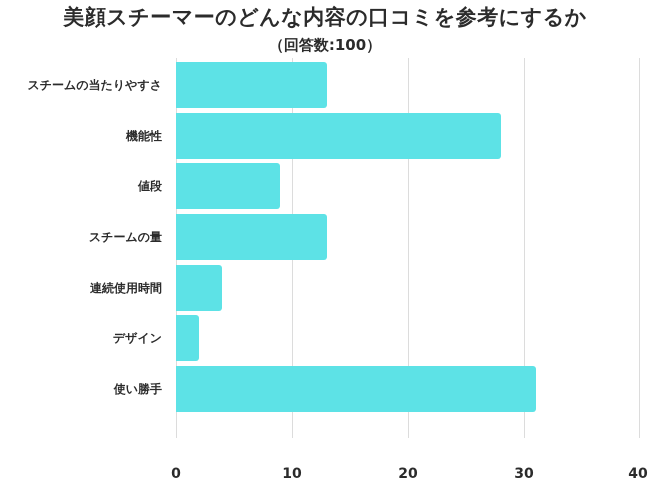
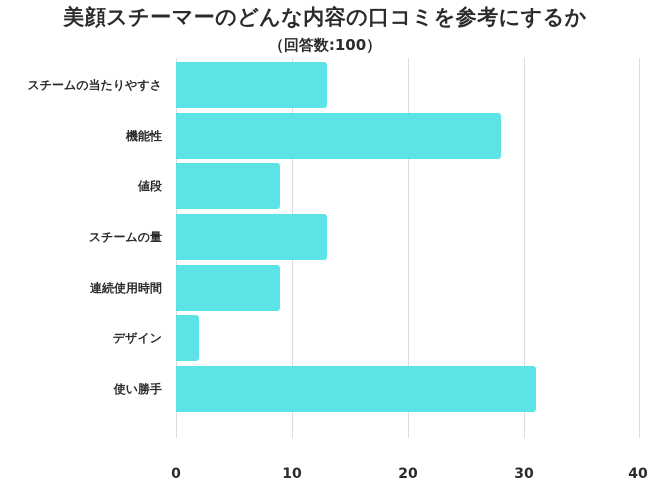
連続使用時間: 4 -> 9
